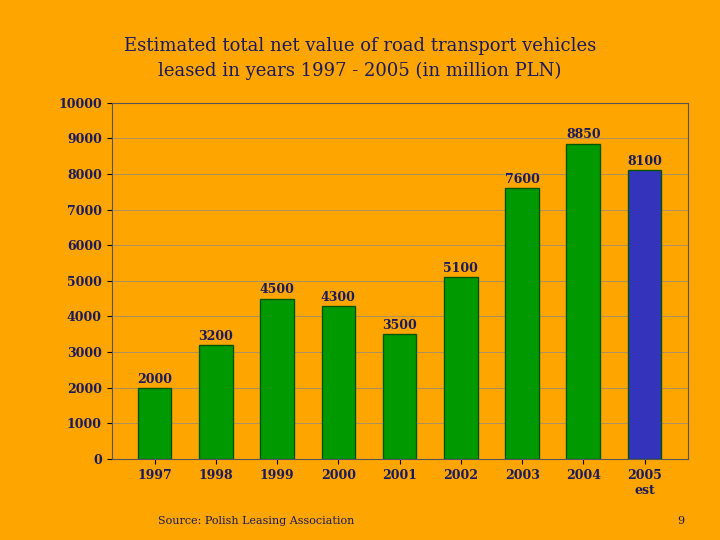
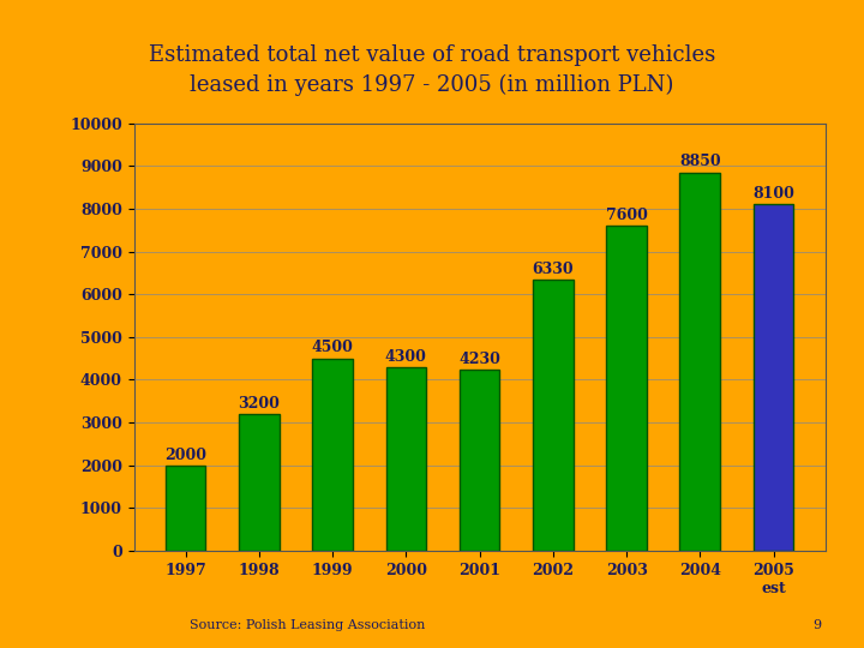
2001: 3500 -> 4230
2002: 5100 -> 6330
